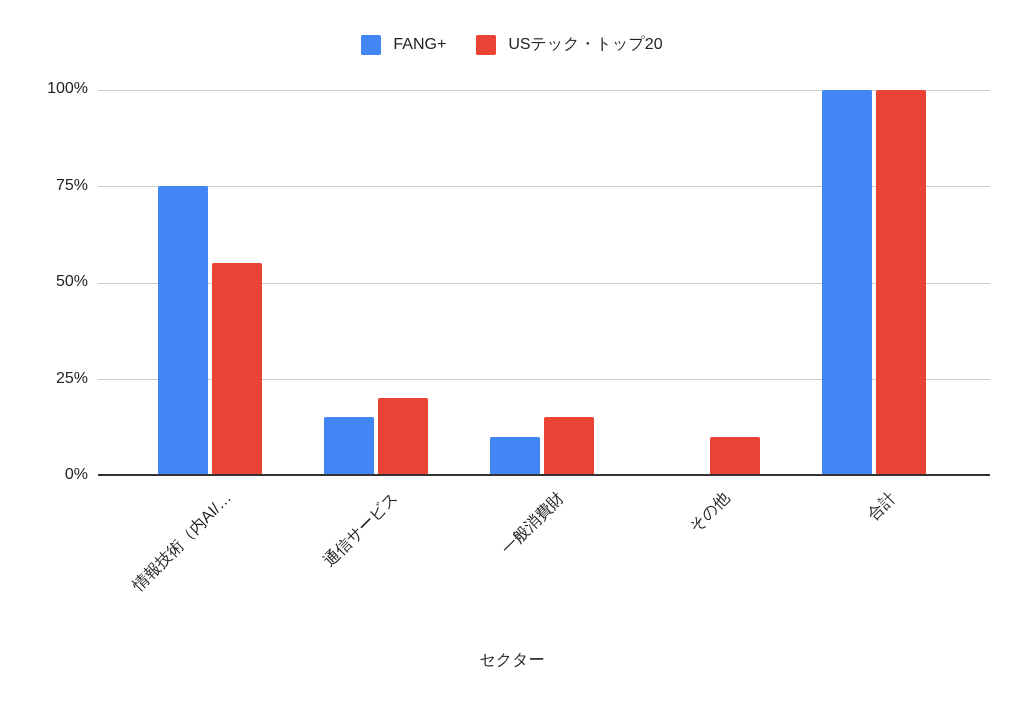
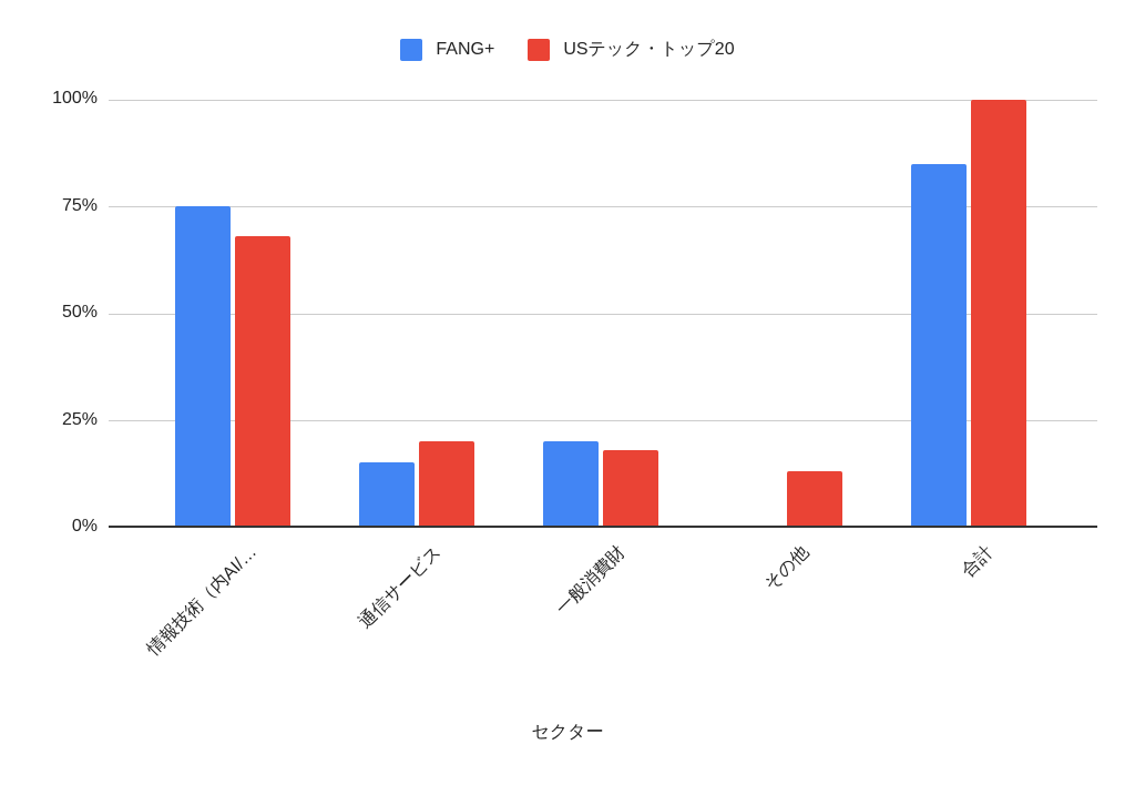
USテック・トップ20/情報技術（内AI/…: 55% -> 68%
FANG+/一般消費財: 10% -> 20%
USテック・トップ20/一般消費財: 15% -> 18%
USテック・トップ20/その他: 10% -> 13%
FANG+/合計: 100% -> 85%
